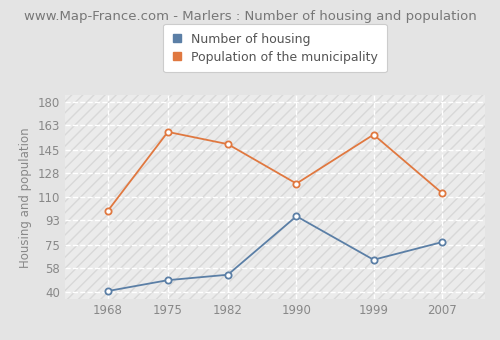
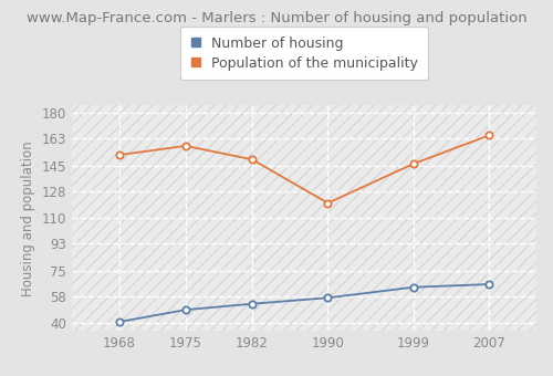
Population of the municipality/1968: 100 -> 152
Number of housing/1990: 96 -> 57
Population of the municipality/1999: 156 -> 146
Number of housing/2007: 77 -> 66
Population of the municipality/2007: 113 -> 165
